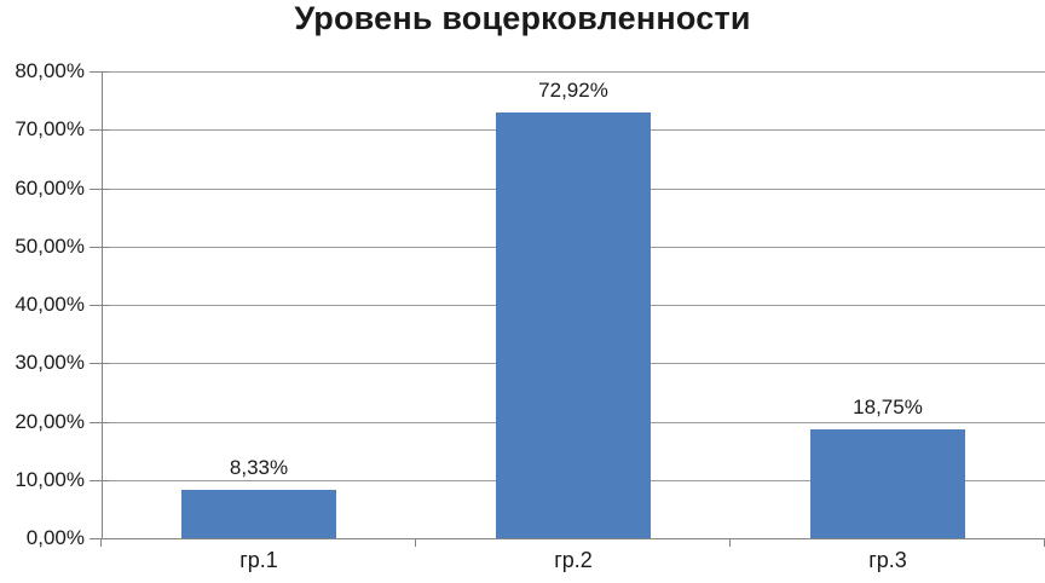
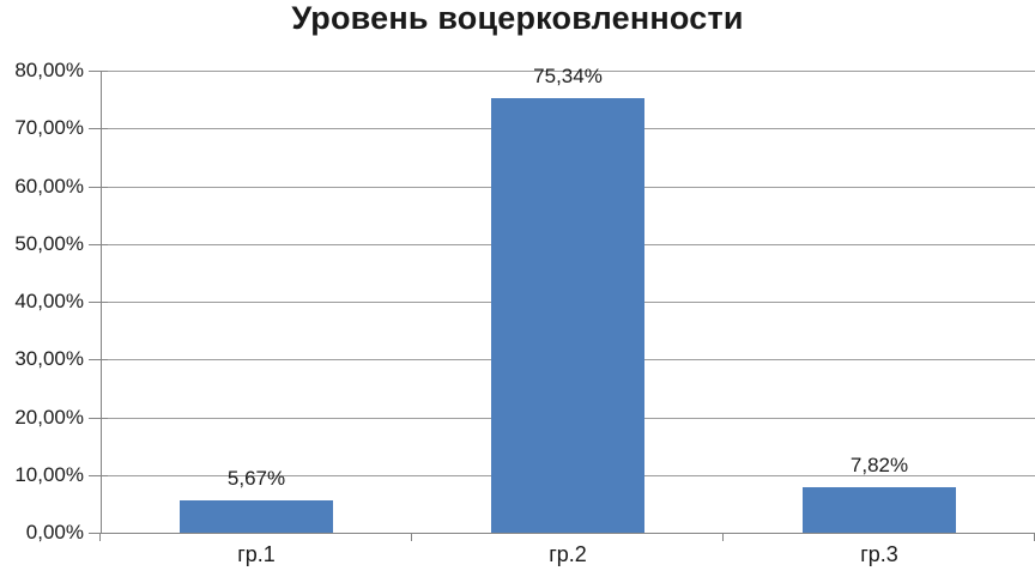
гр.1: 8,33% -> 5,67%
гр.2: 72,92% -> 75,34%
гр.3: 18,75% -> 7,82%
